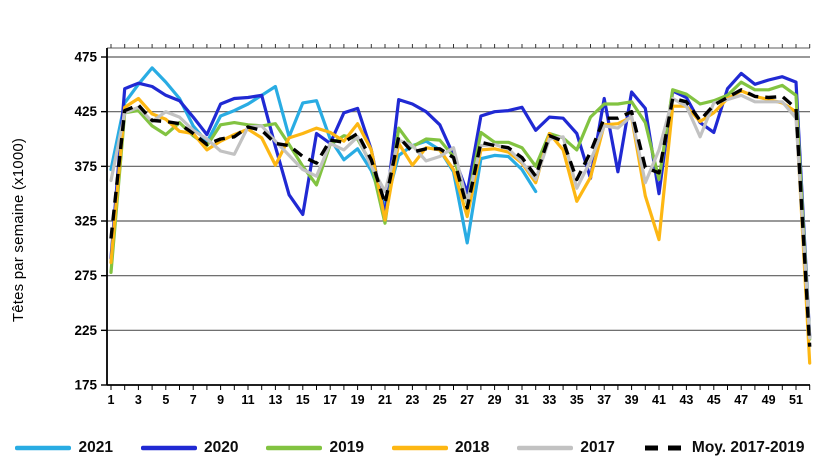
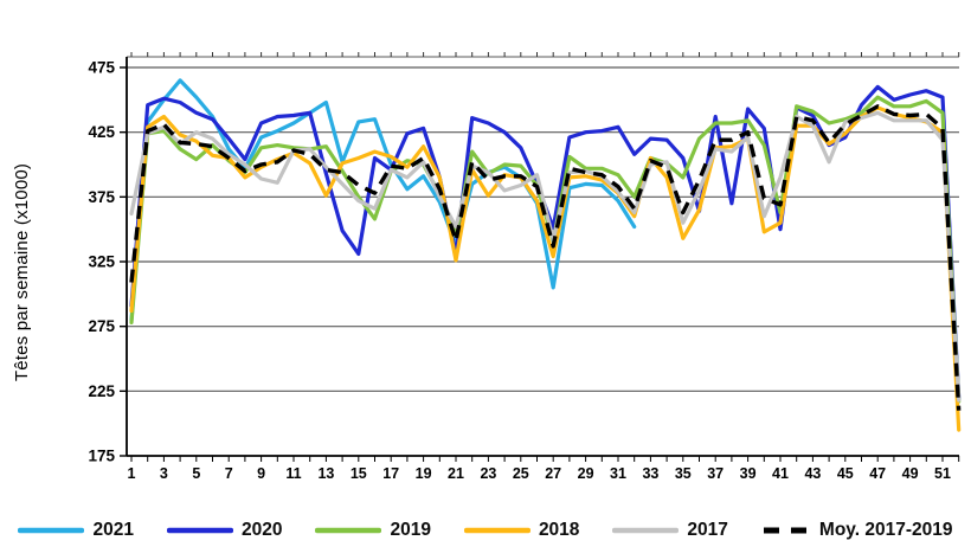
2021/1: 372 -> 280
2019/21: 323 -> 345
2018/41: 308 -> 355
2020/45: 406 -> 421
